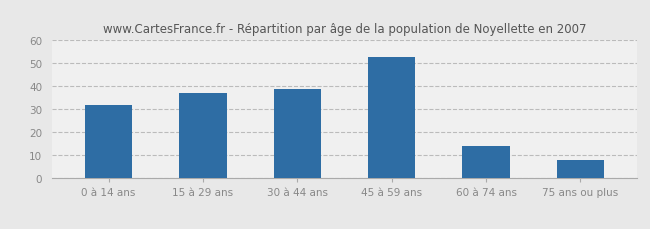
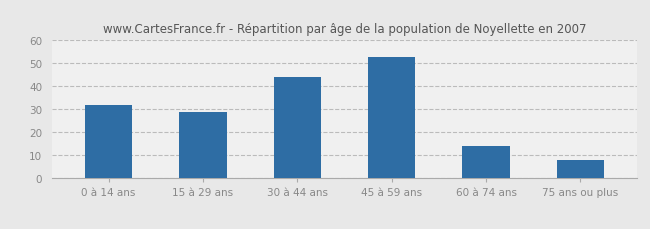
15 à 29 ans: 37 -> 29
30 à 44 ans: 39 -> 44
